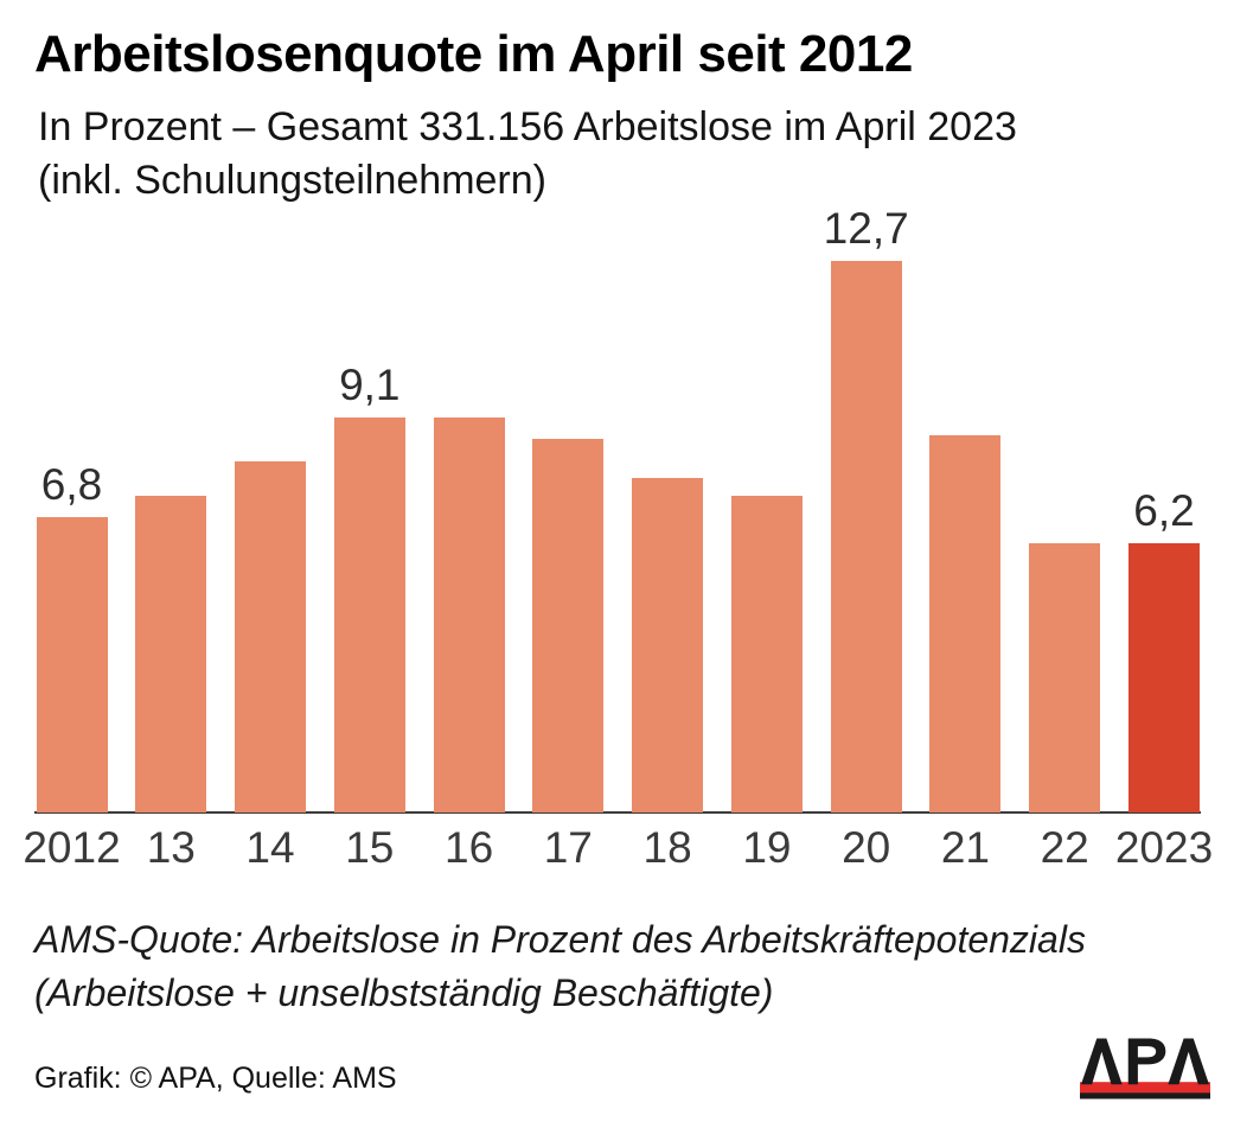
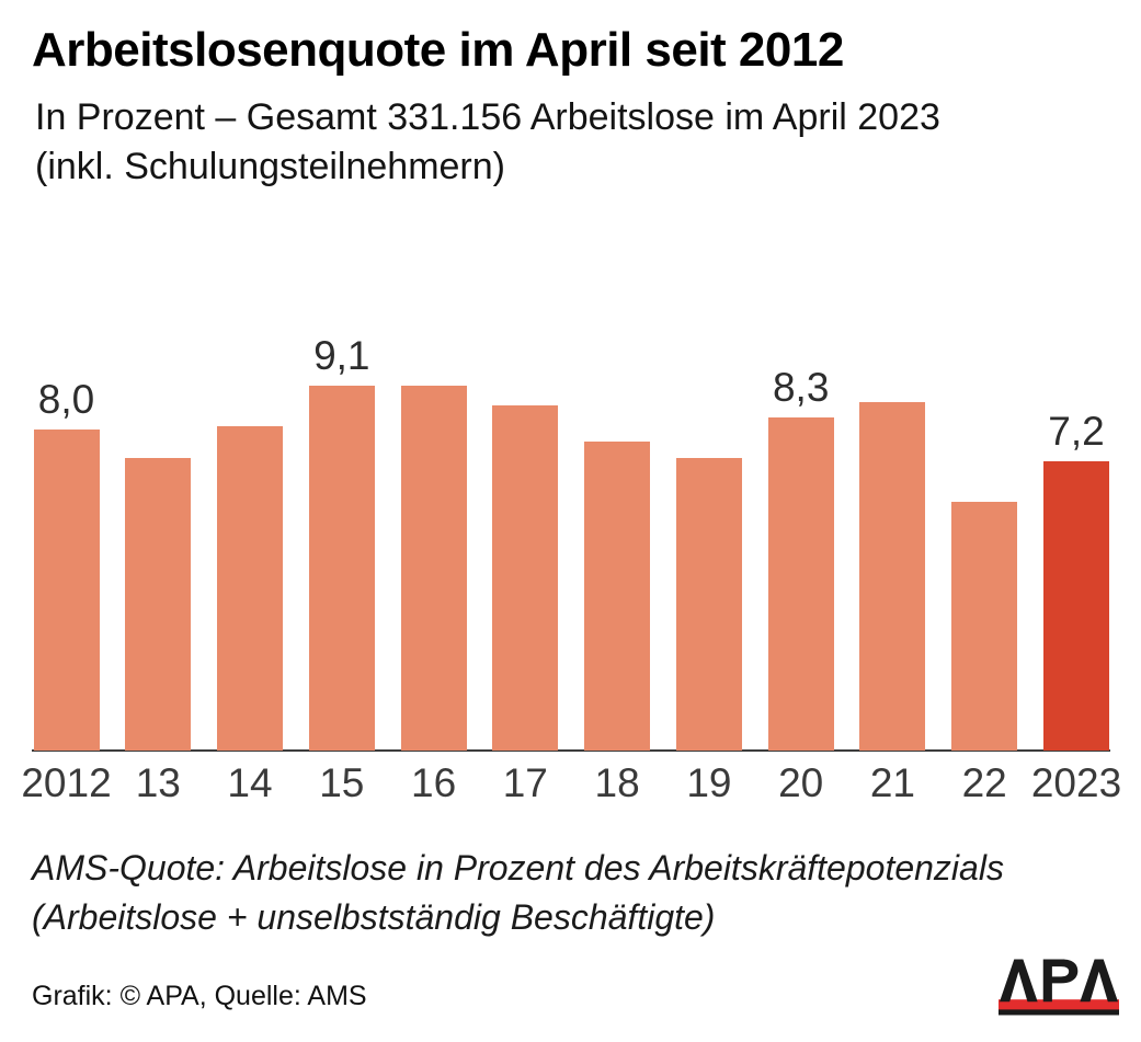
2012: 6,8 -> 8,0
20: 12,7 -> 8,3
2023: 6,2 -> 7,2
